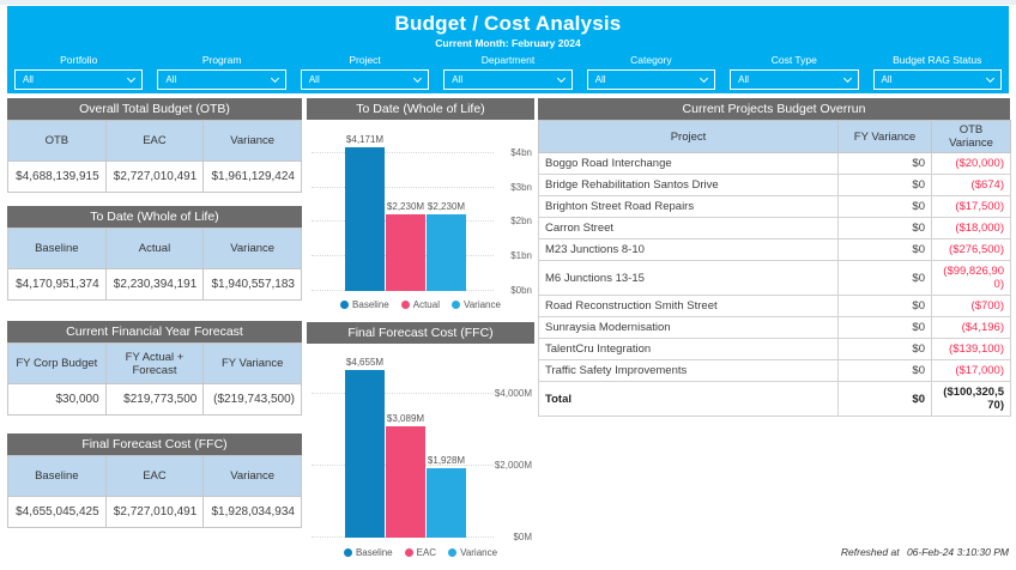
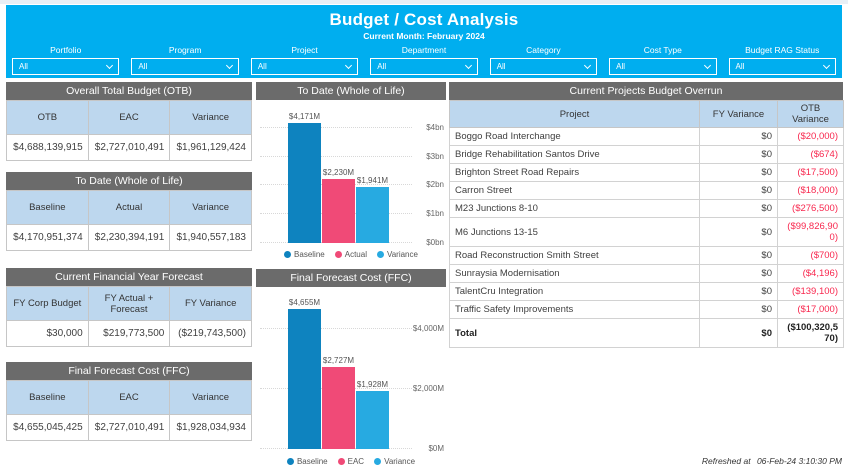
To Date (Whole of Life)/Variance: $2,230M -> $1,941M
Final Forecast Cost (FFC)/EAC: $3,089M -> $2,727M
